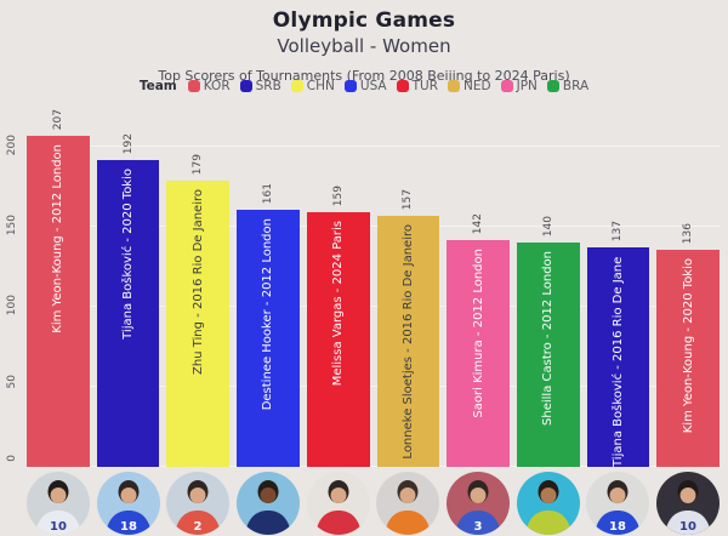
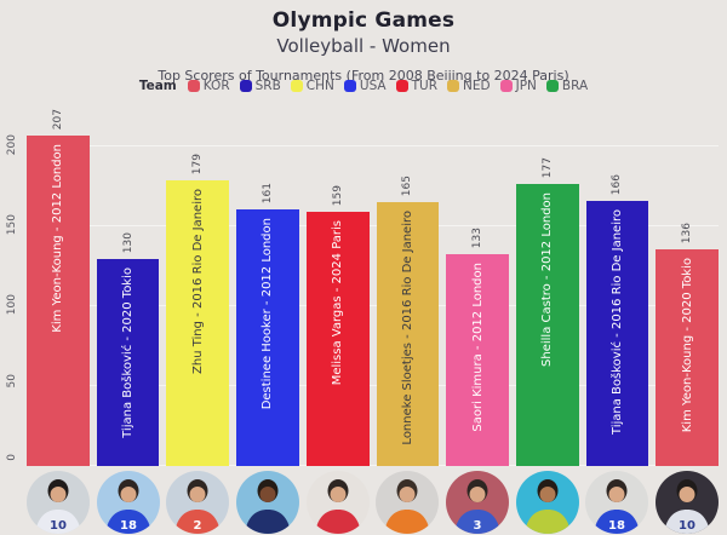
Tijana Bošković - 2020 Tokio: 192 -> 130
Lonneke Sloetjes - 2016 Rio De Janeiro: 157 -> 165
Saori Kimura - 2012 London: 142 -> 133
Sheilla Castro - 2012 London: 140 -> 177
Tijana Bošković - 2016 Rio De Janeiro: 137 -> 166
